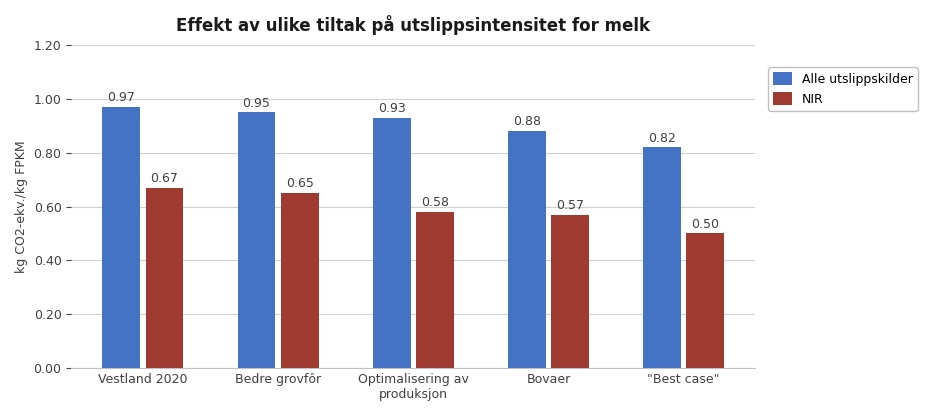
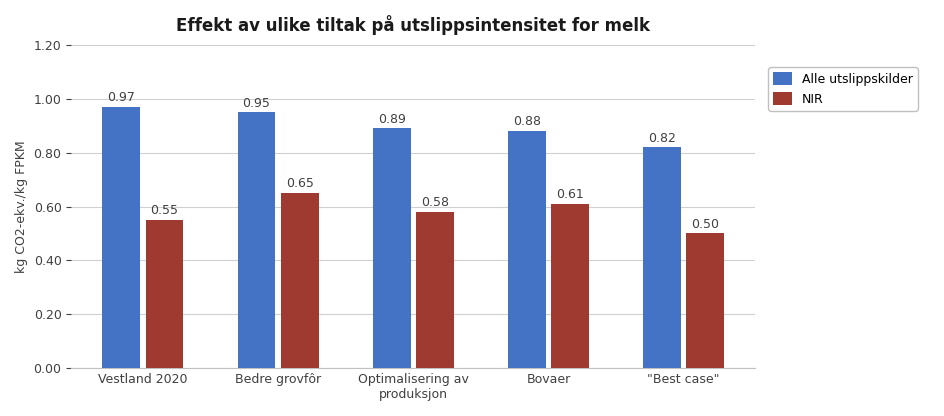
NIR/Vestland 2020: 0.67 -> 0.55
Alle utslippskilder/Optimalisering av produksjon: 0.93 -> 0.89
NIR/Bovaer: 0.57 -> 0.61
